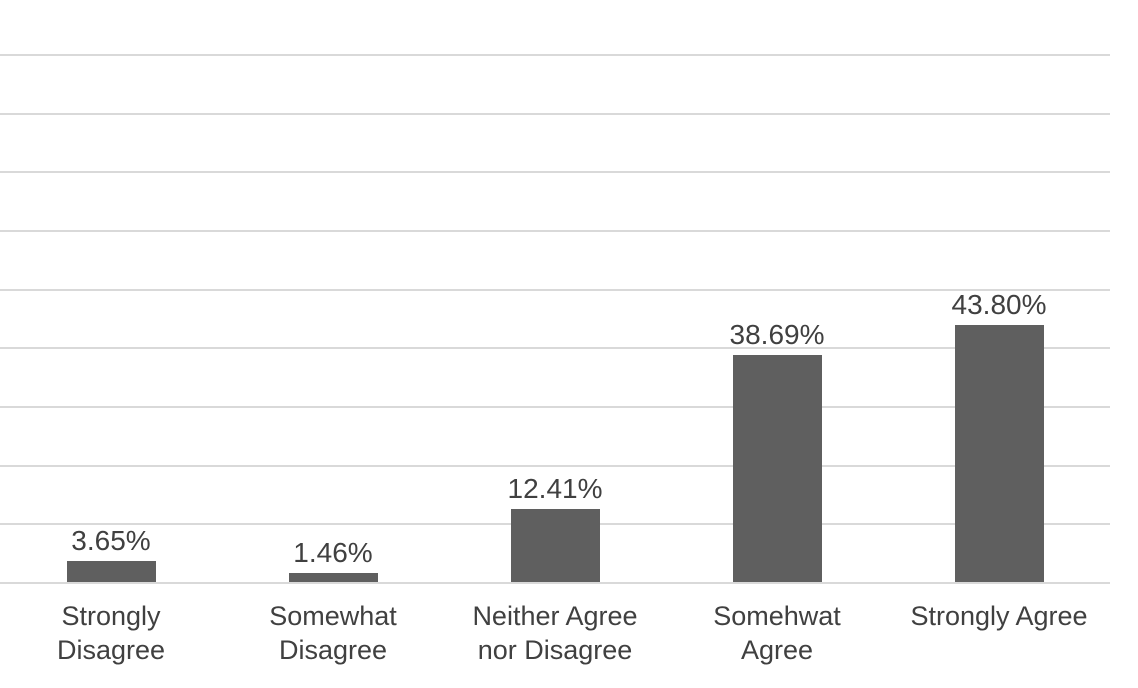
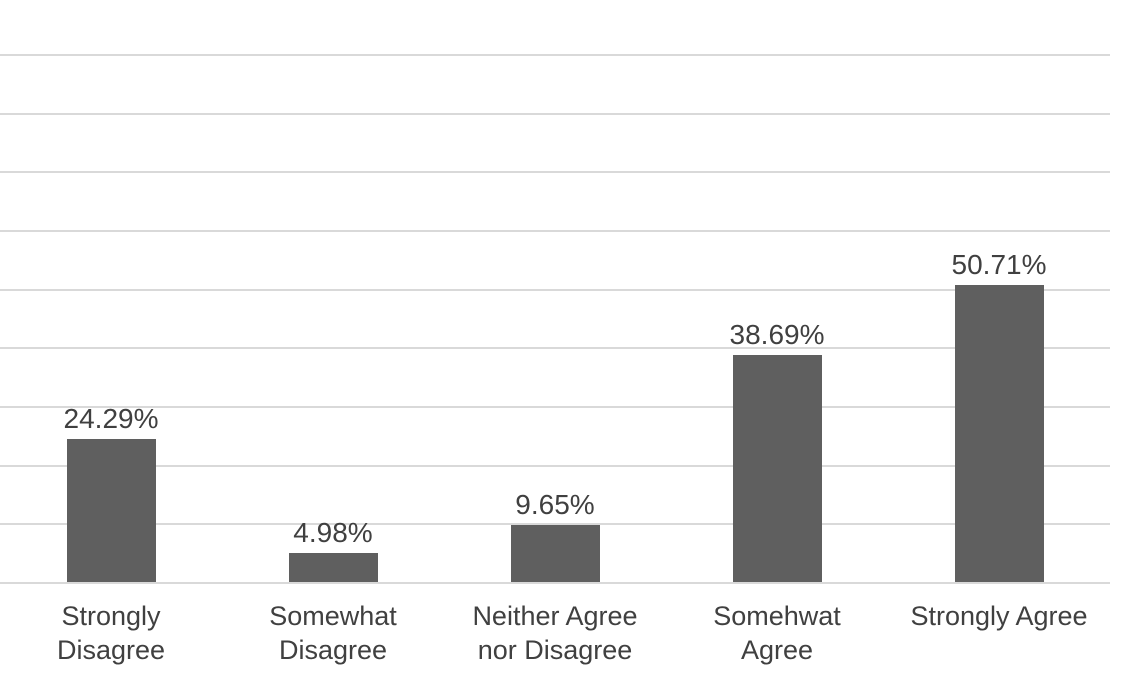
Strongly Disagree: 3.65% -> 24.29%
Somewhat Disagree: 1.46% -> 4.98%
Neither Agree nor Disagree: 12.41% -> 9.65%
Strongly Agree: 43.80% -> 50.71%
